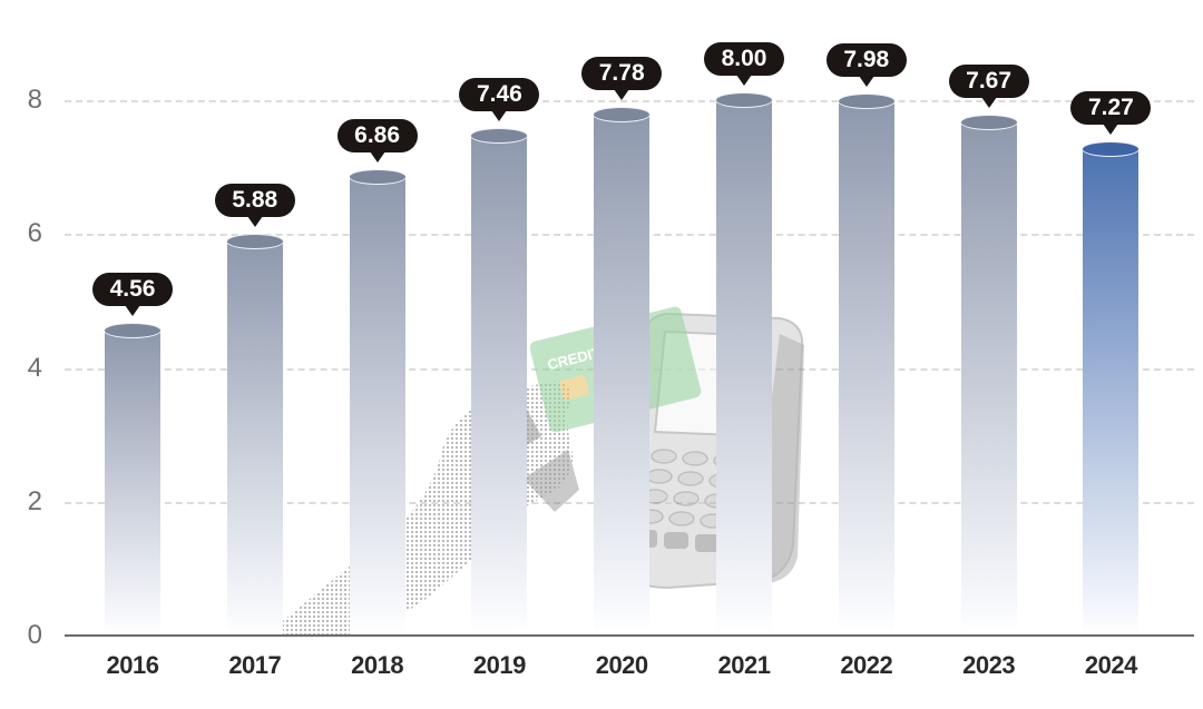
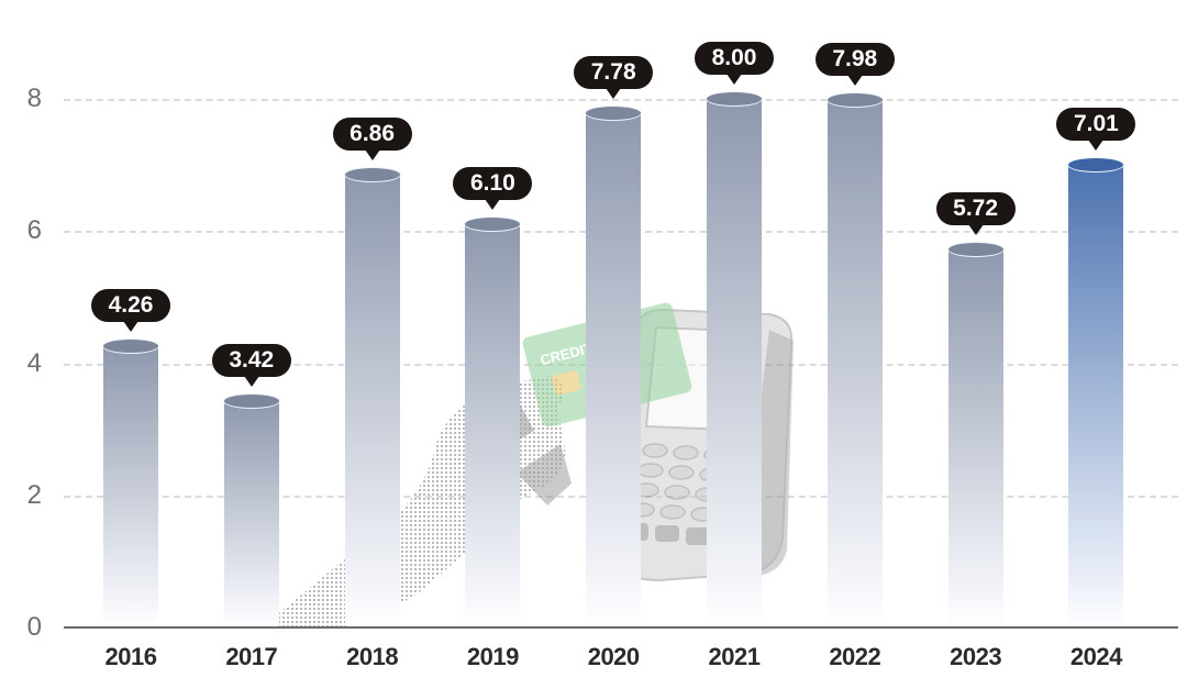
2016: 4.56 -> 4.26
2017: 5.88 -> 3.42
2019: 7.46 -> 6.10
2023: 7.67 -> 5.72
2024: 7.27 -> 7.01
